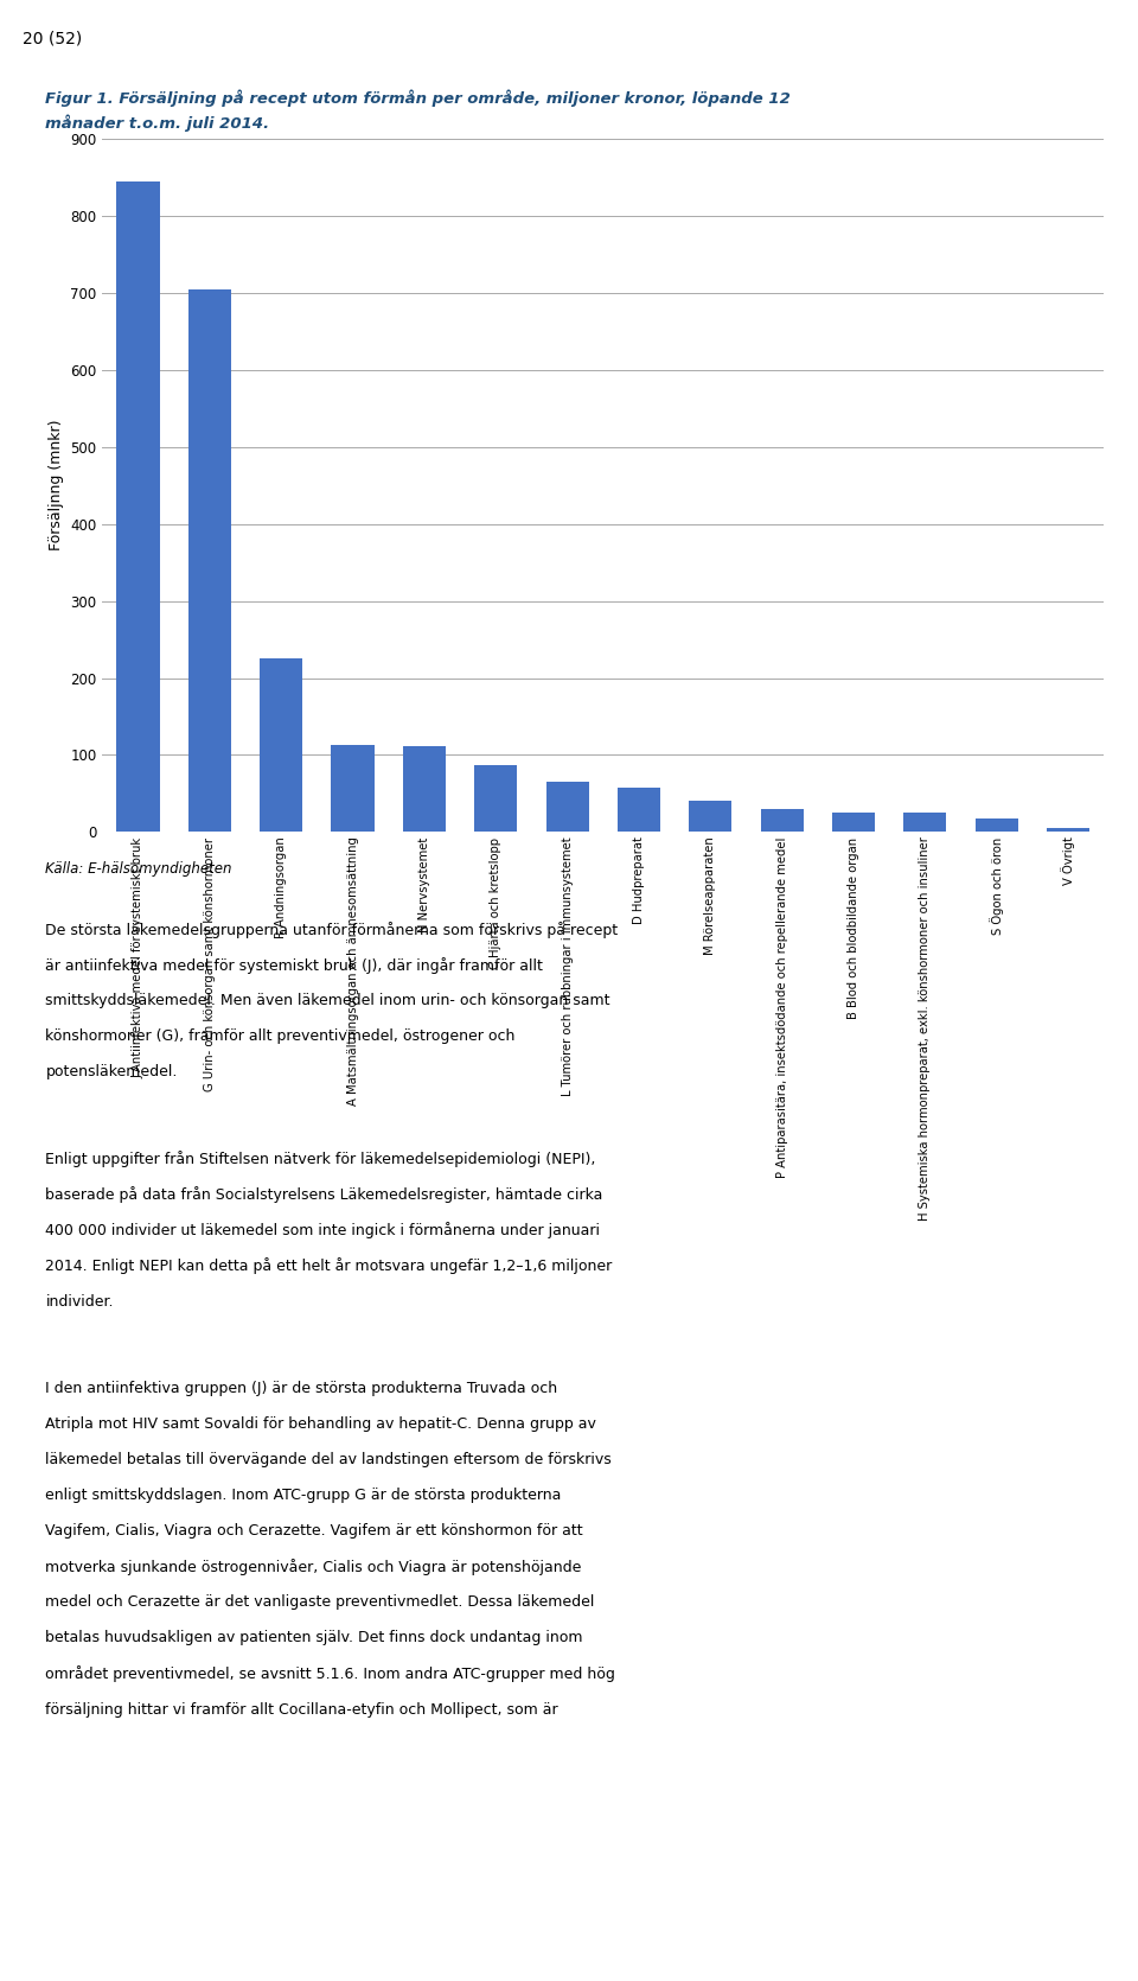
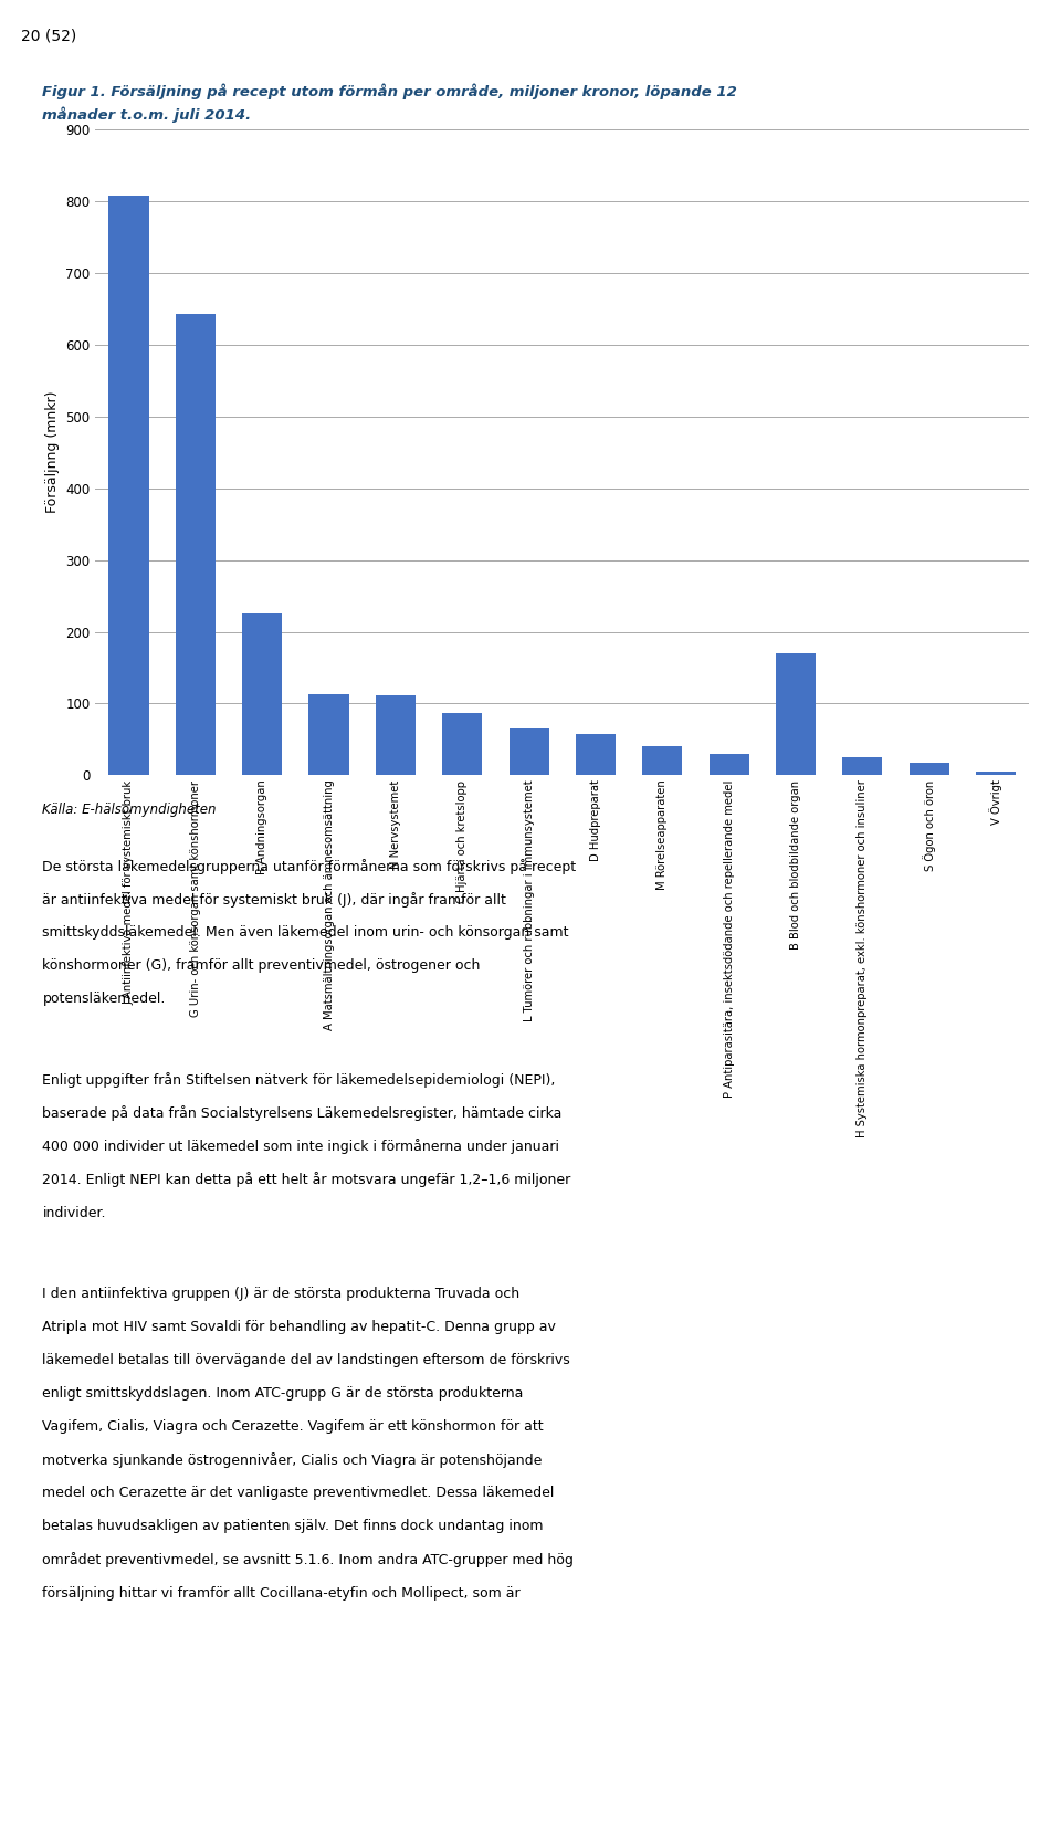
J Antiinfektiva medel för systemiskt bruk: 845 -> 808
G Urin- och könsorgan samt könshormoner: 705 -> 642
B Blod och blodbildande organ: 26 -> 170
